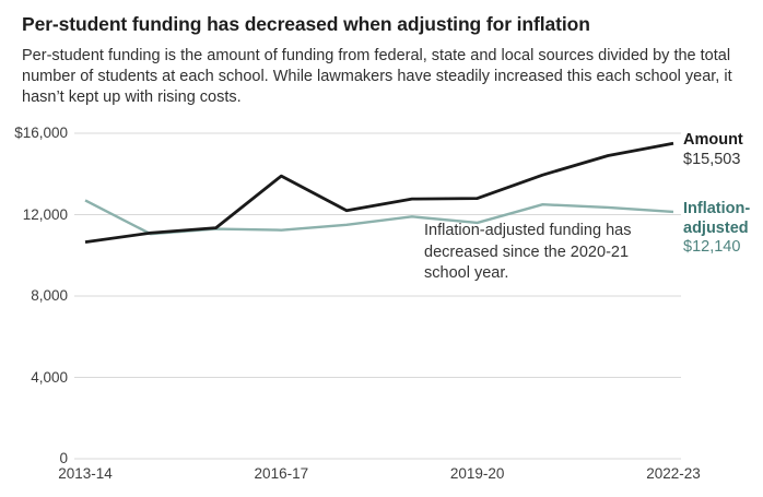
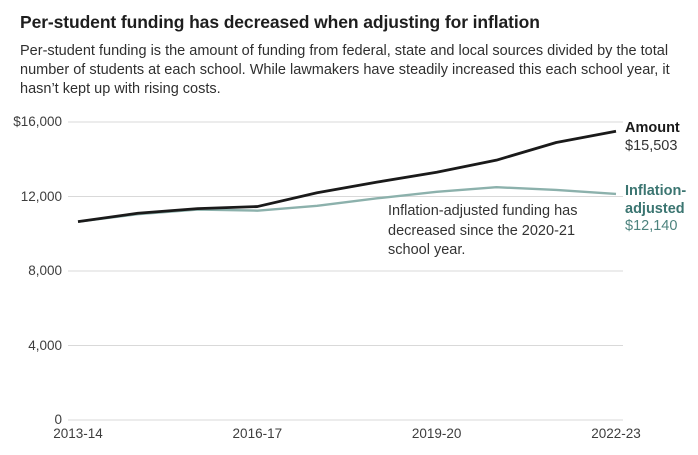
Inflation-adjusted/2013-14: $12700 -> $10600
Amount/2016-17: $13900 -> $11500
Amount/2019-20: $12800 -> $13300
Inflation-adjusted/2019-20: $11600 -> $12200
